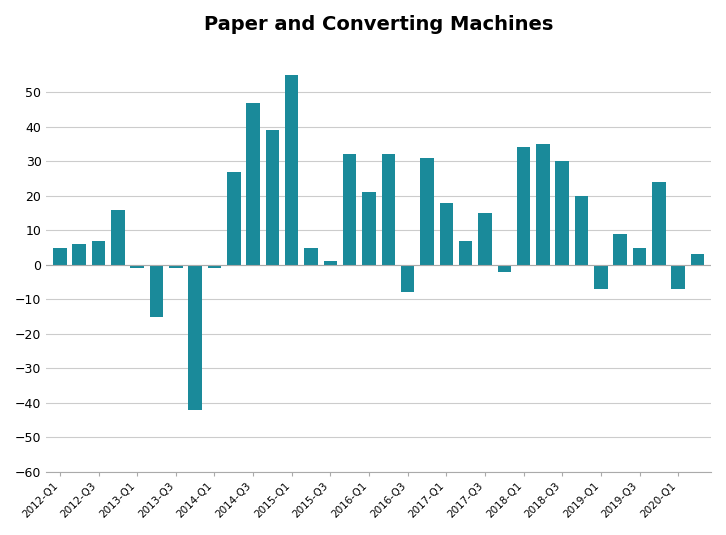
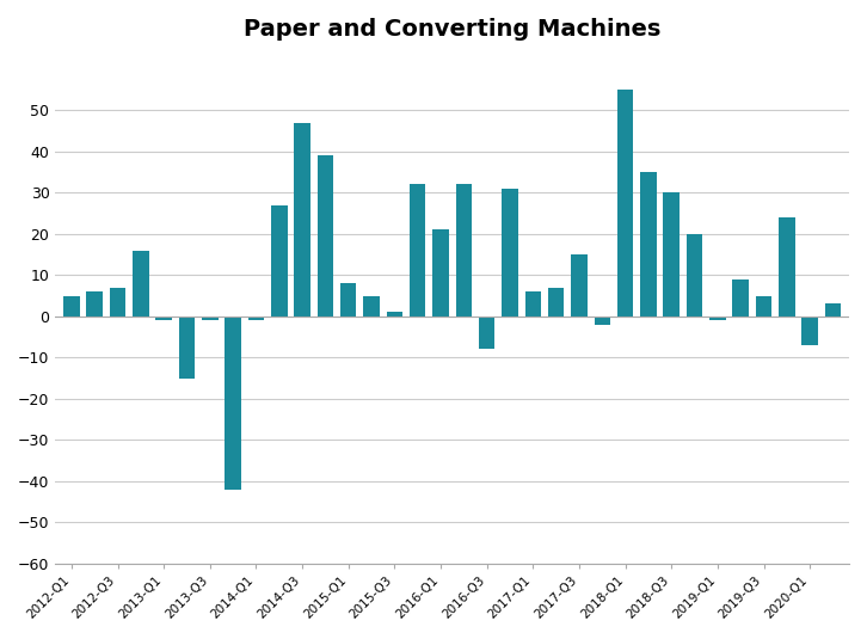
2015-Q1: 55 -> 8
2017-Q1: 18 -> 6
2018-Q1: 34 -> 55
2019-Q1: -7 -> -1
